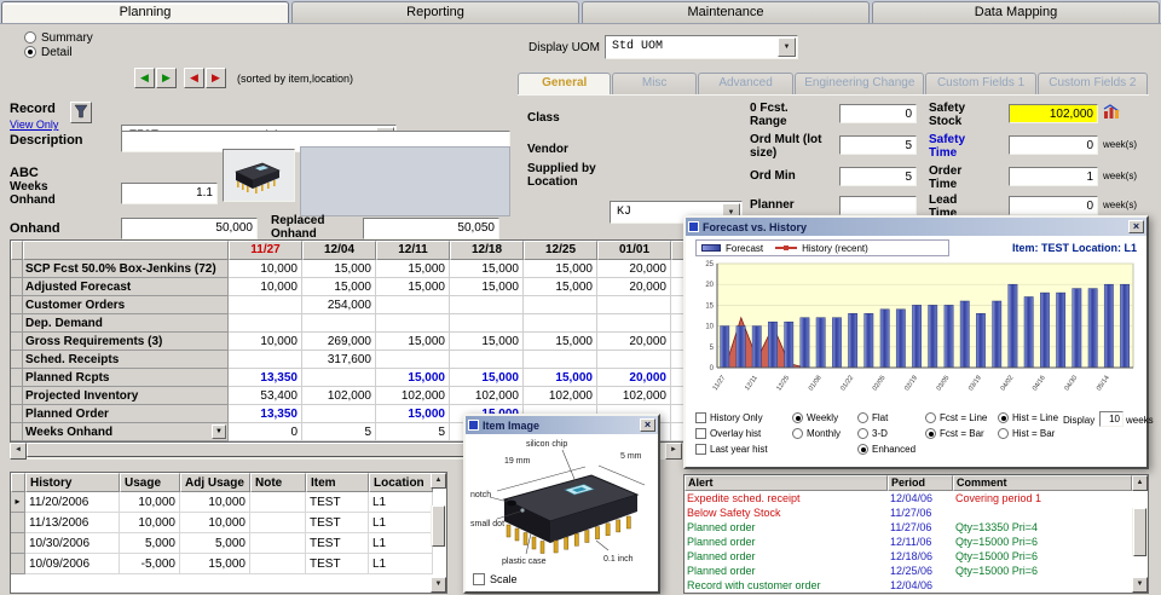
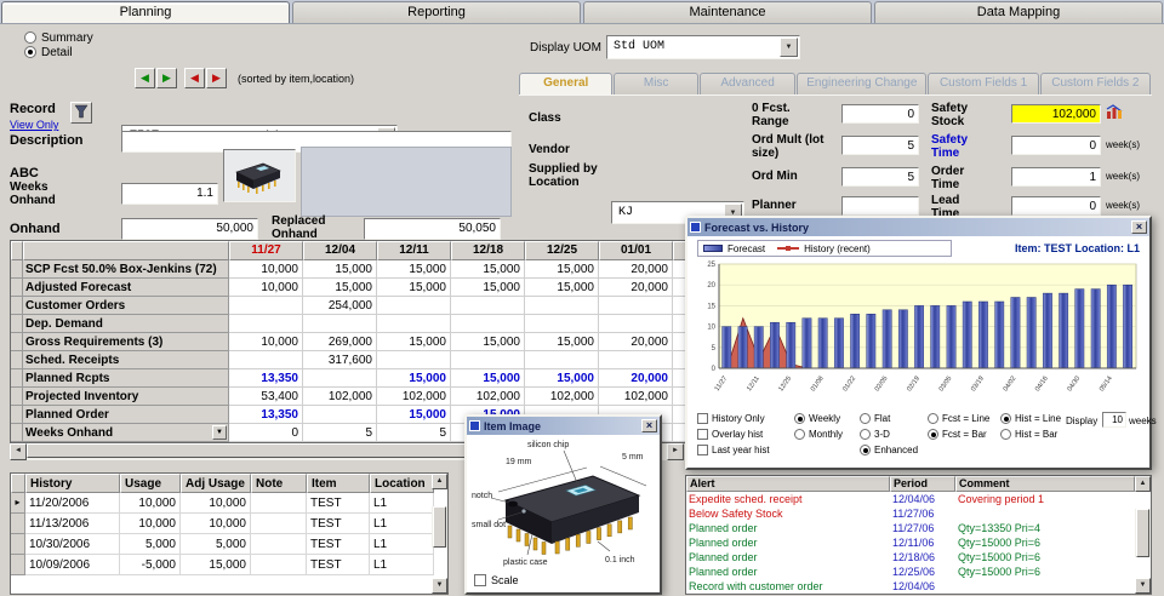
Forecast/03/19: 13 -> 16
Forecast/04/02: 20 -> 17
